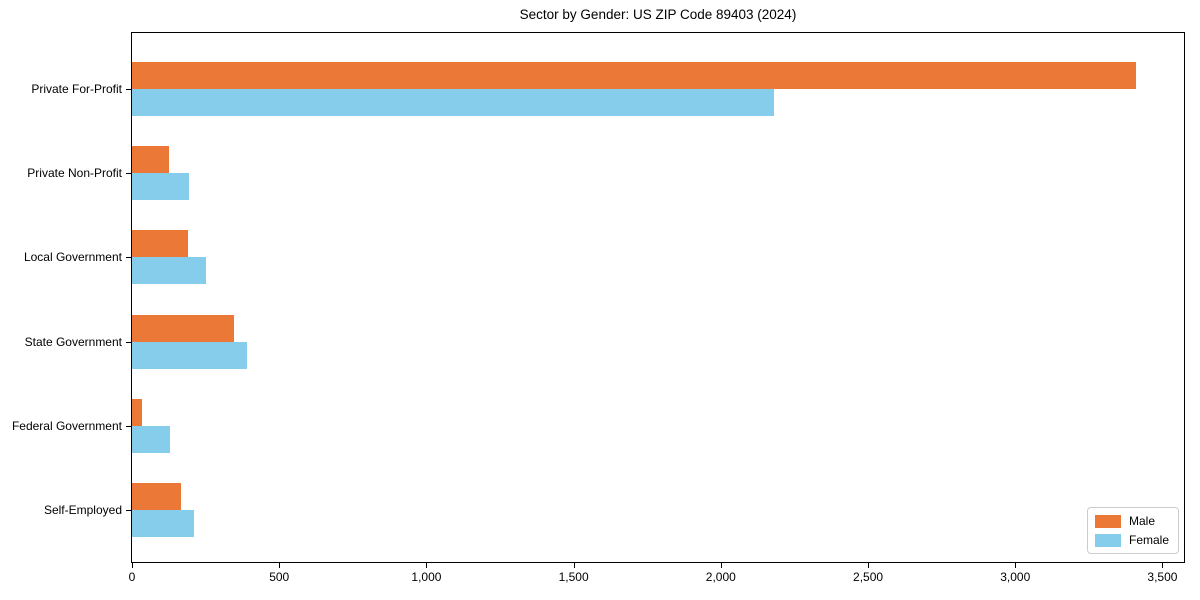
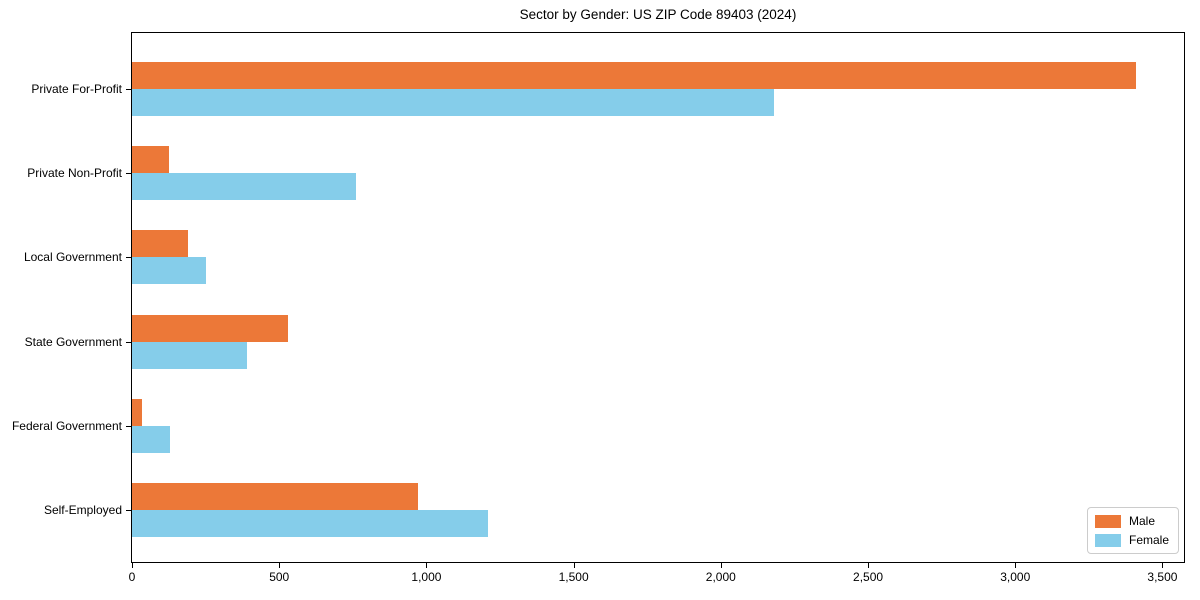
Female/Private Non-Profit: 200 -> 760
Male/State Government: 340 -> 530
Male/Self-Employed: 160 -> 970
Female/Self-Employed: 210 -> 1210
